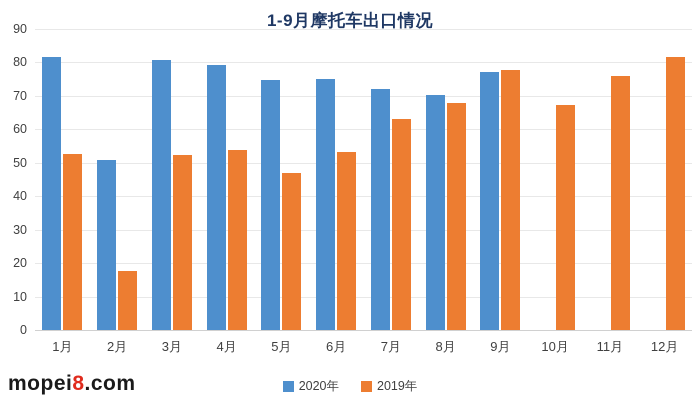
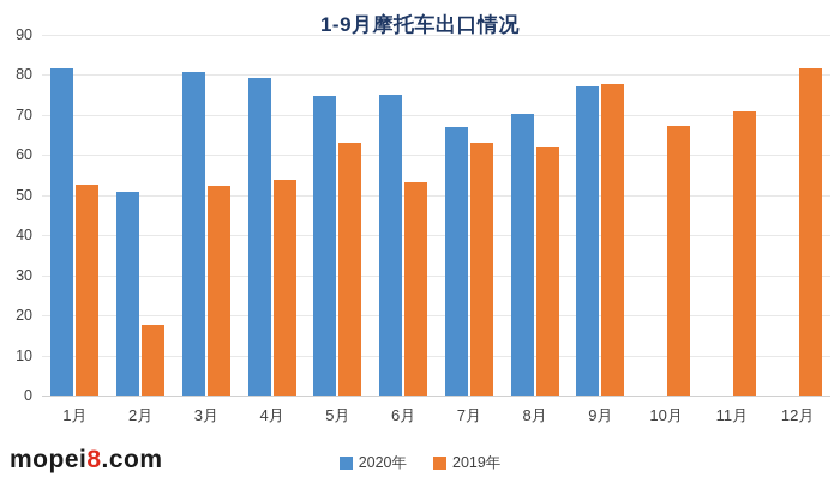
2019年/5月: 47 -> 63
2020年/7月: 72 -> 67
2019年/8月: 68 -> 62
2019年/11月: 76 -> 71
